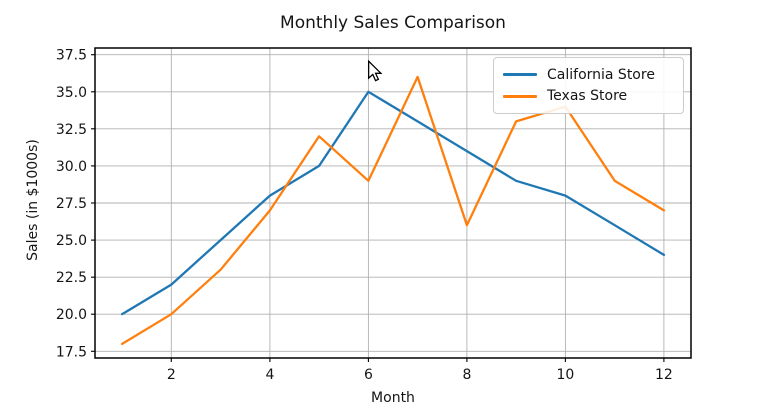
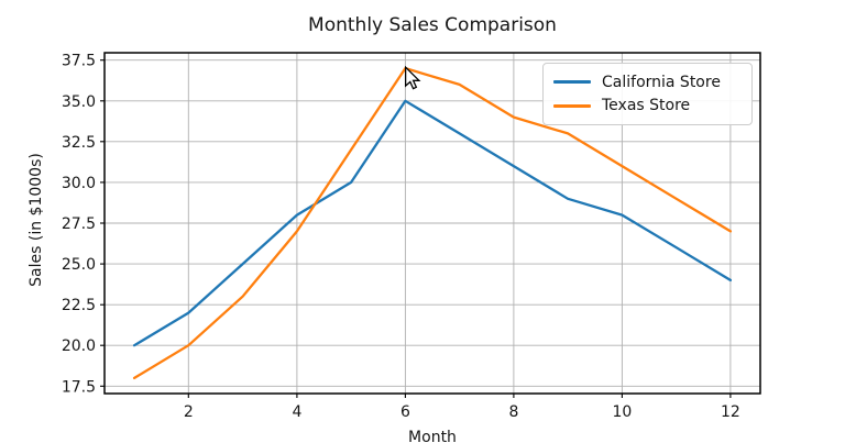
Texas Store/6: 29 -> 37
Texas Store/8: 26 -> 34
Texas Store/10: 34 -> 31
